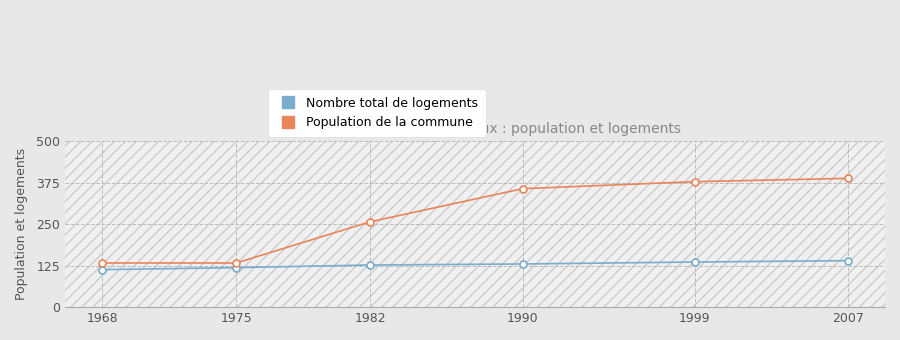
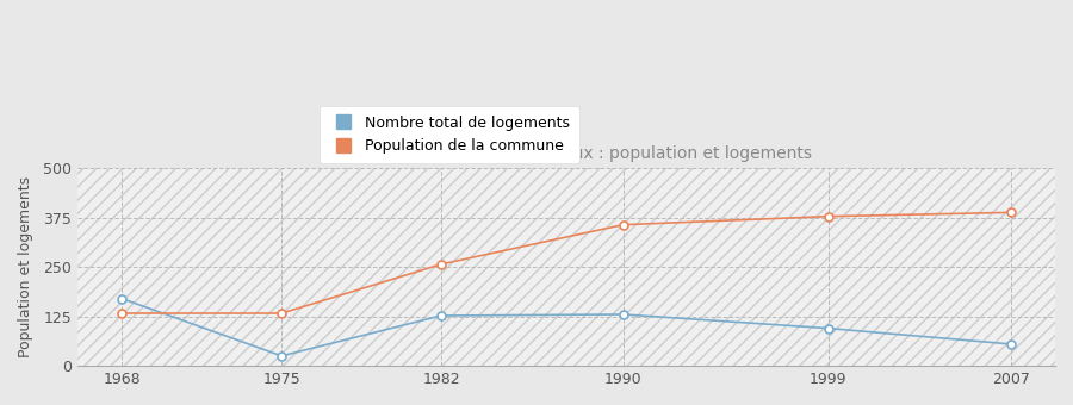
Nombre total de logements/1968: 113 -> 170
Nombre total de logements/1975: 119 -> 25
Nombre total de logements/1999: 136 -> 95
Nombre total de logements/2007: 140 -> 55
